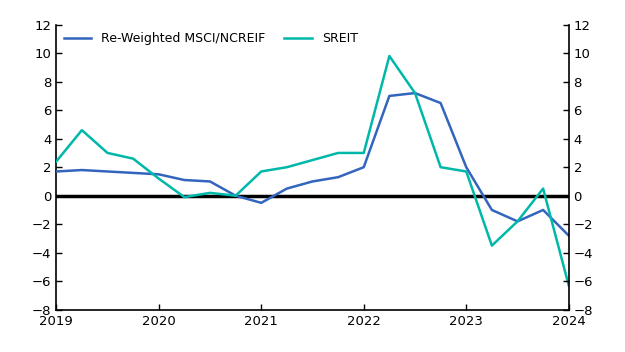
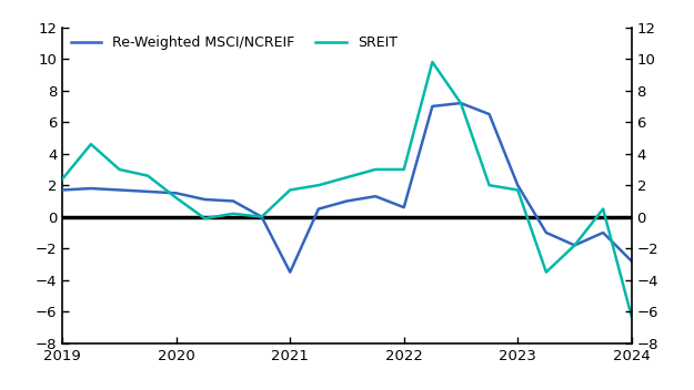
Re-Weighted MSCI/NCREIF/2021: -0.5 -> -3.5
Re-Weighted MSCI/NCREIF/2022: 2.0 -> 0.6
